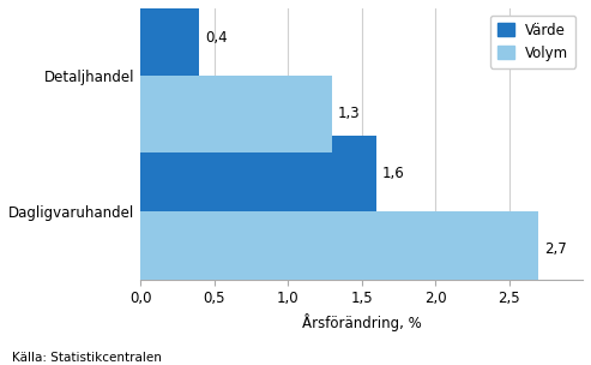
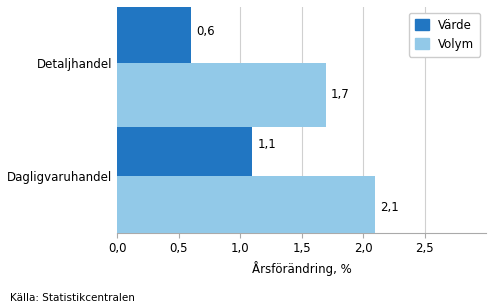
Värde/Detaljhandel: 0,4 -> 0,6
Volym/Detaljhandel: 1,3 -> 1,7
Värde/Dagligvaruhandel: 1,6 -> 1,1
Volym/Dagligvaruhandel: 2,7 -> 2,1
